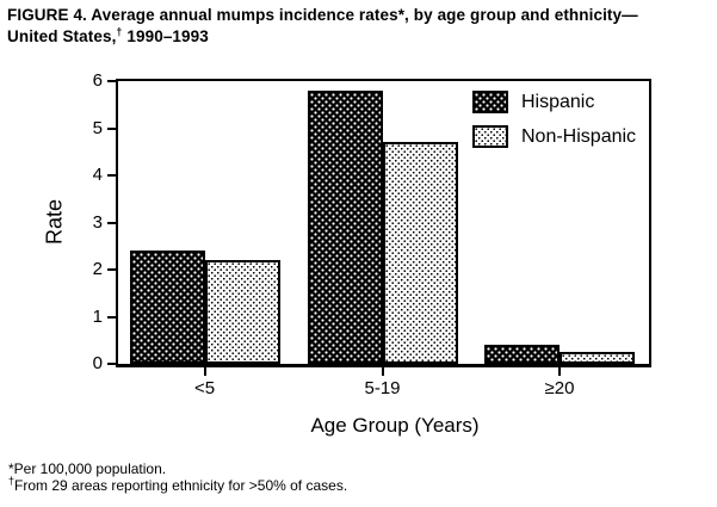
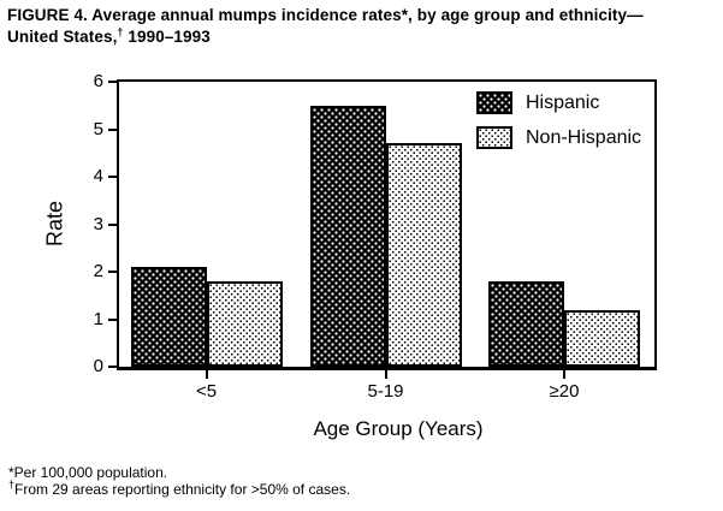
Hispanic/<5: 2.4 -> 2.1
Non-Hispanic/<5: 2.2 -> 1.8
Hispanic/5-19: 5.8 -> 5.5
Hispanic/≥20: 0.4 -> 1.8
Non-Hispanic/≥20: 0.2 -> 1.2
